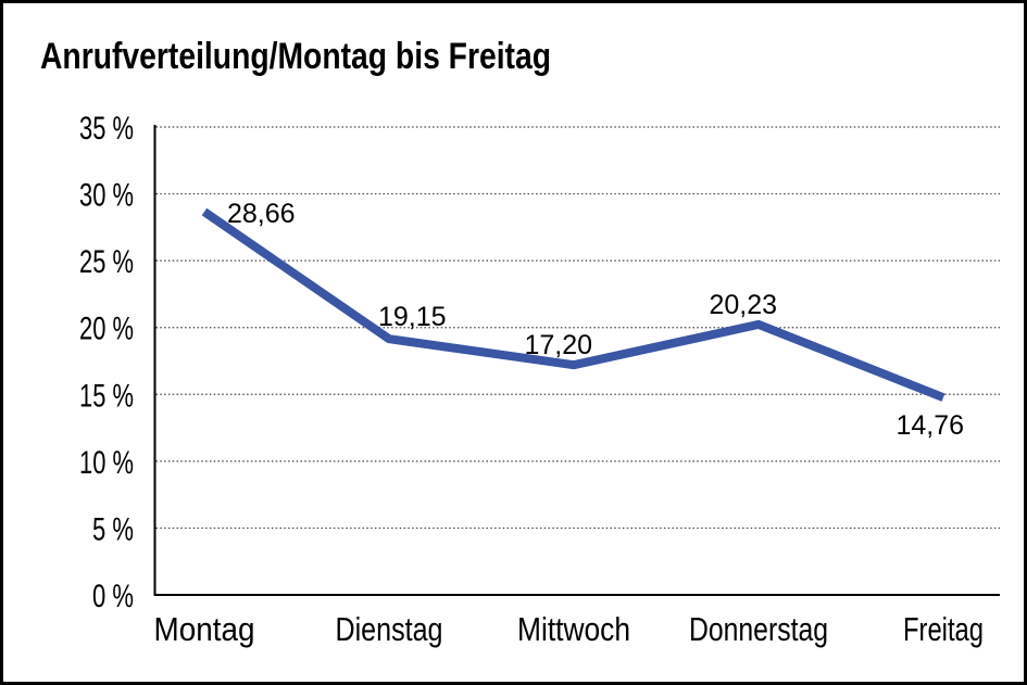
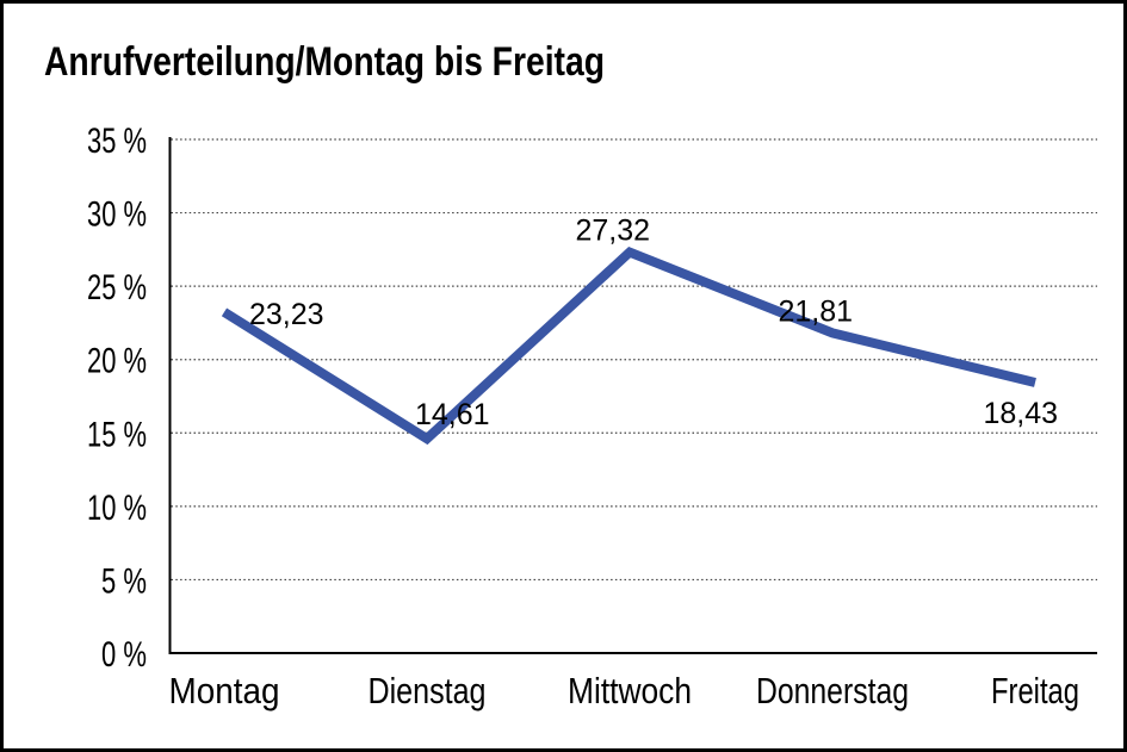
Montag: 28,66 -> 23,23
Dienstag: 19,15 -> 14,61
Mittwoch: 17,20 -> 27,32
Donnerstag: 20,23 -> 21,81
Freitag: 14,76 -> 18,43
